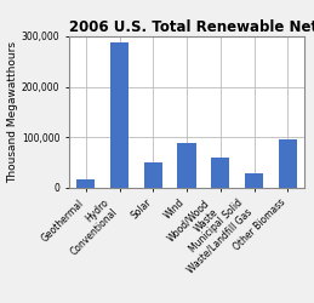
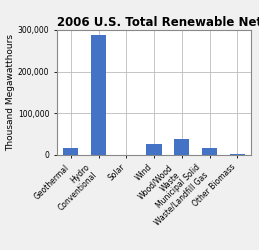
Solar: 50,000 -> 1,000
Wind: 90,000 -> 26,000
Wood/Wood Waste: 60,000 -> 38,000
Municipal Solid Waste/Landfill Gas: 30,000 -> 17,000
Other Biomass: 95,000 -> 2,000
